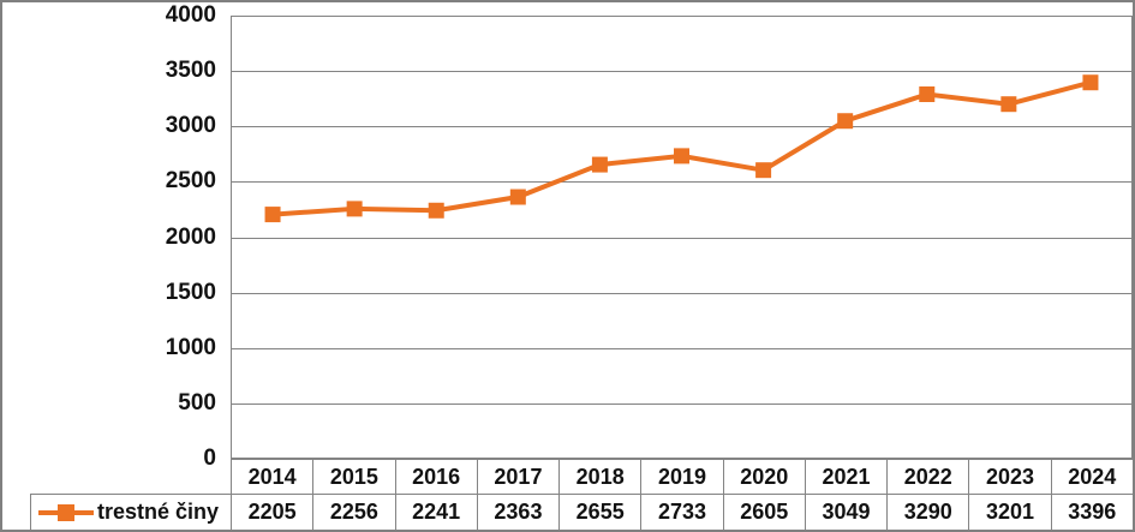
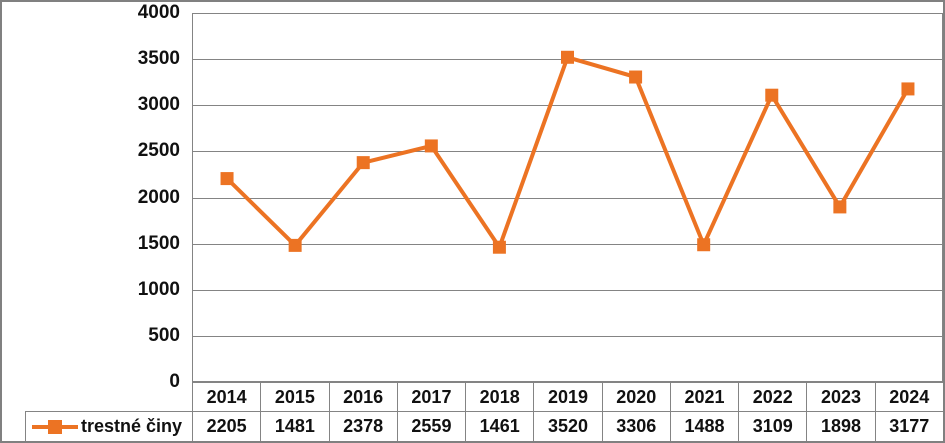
2015: 2256 -> 1481
2016: 2241 -> 2378
2017: 2363 -> 2559
2018: 2655 -> 1461
2019: 2733 -> 3520
2020: 2605 -> 3306
2021: 3049 -> 1488
2022: 3290 -> 3109
2023: 3201 -> 1898
2024: 3396 -> 3177
